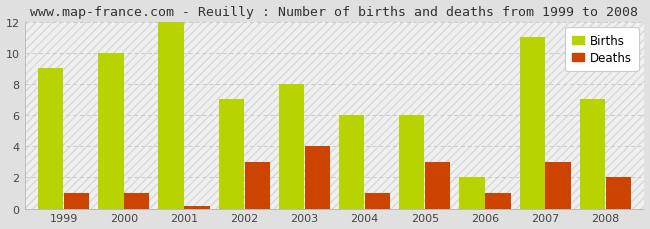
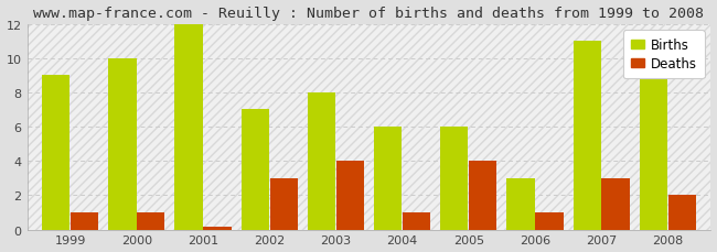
Deaths/2005: 3.0 -> 4.0
Births/2006: 2 -> 3
Births/2008: 7 -> 9
